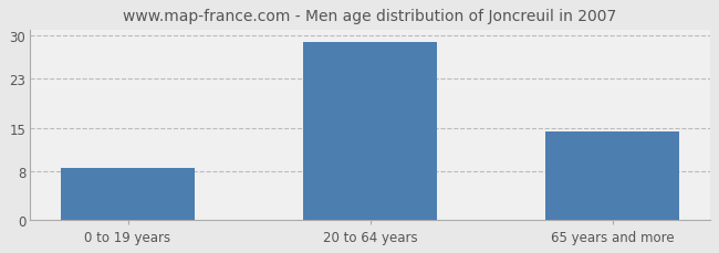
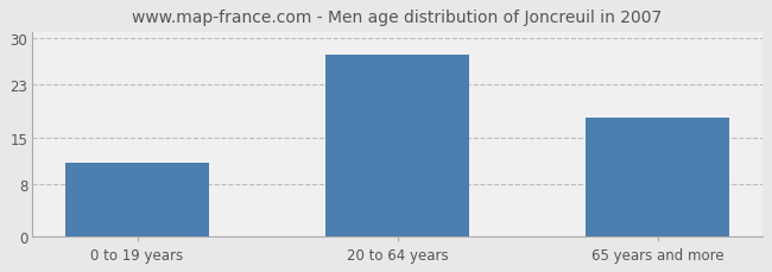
0 to 19 years: 8.5 -> 11.2
20 to 64 years: 29.0 -> 27.6
65 years and more: 14.5 -> 18.0
